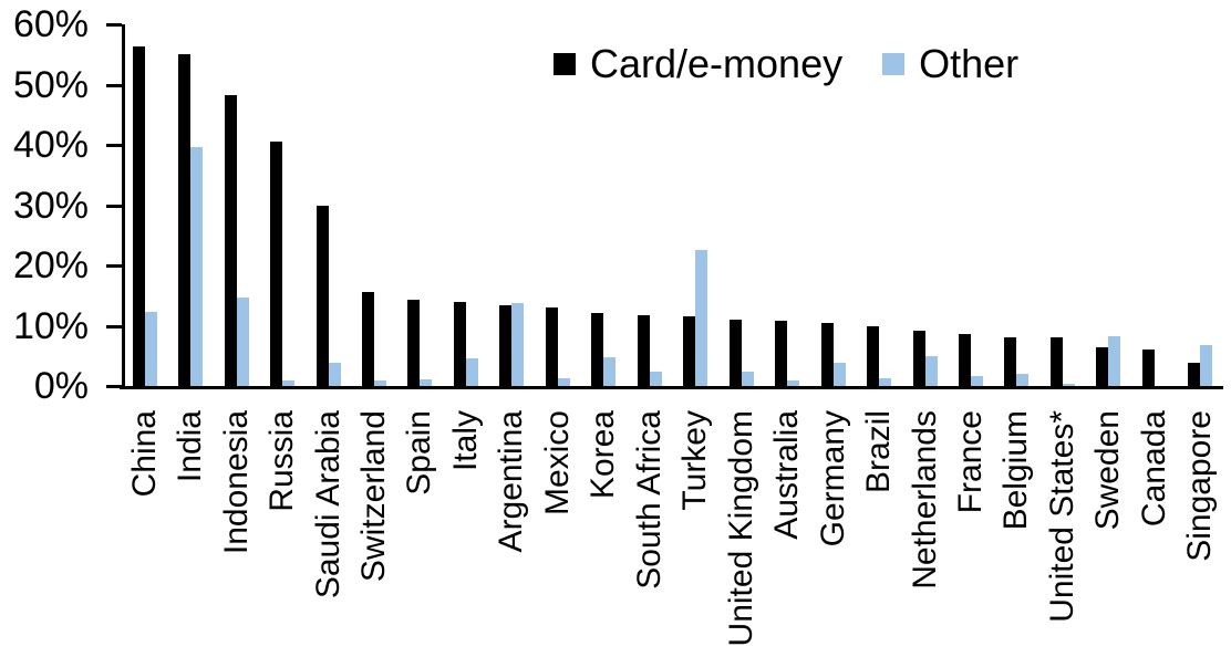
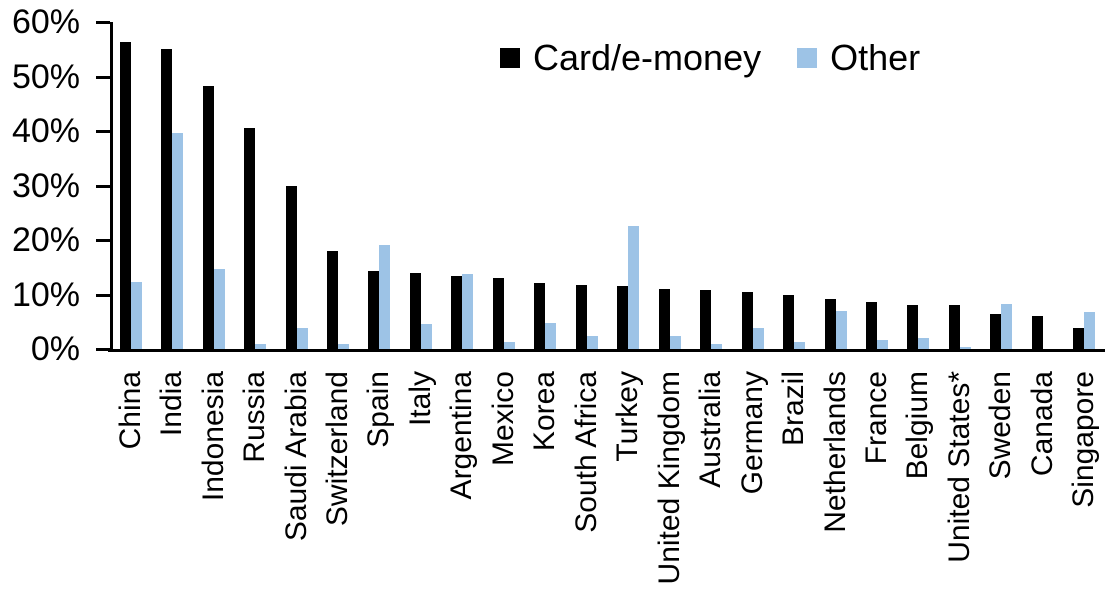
Card/e-money/Switzerland: 16% -> 18%
Other/Spain: 1% -> 19%
Other/Netherlands: 5% -> 7%
